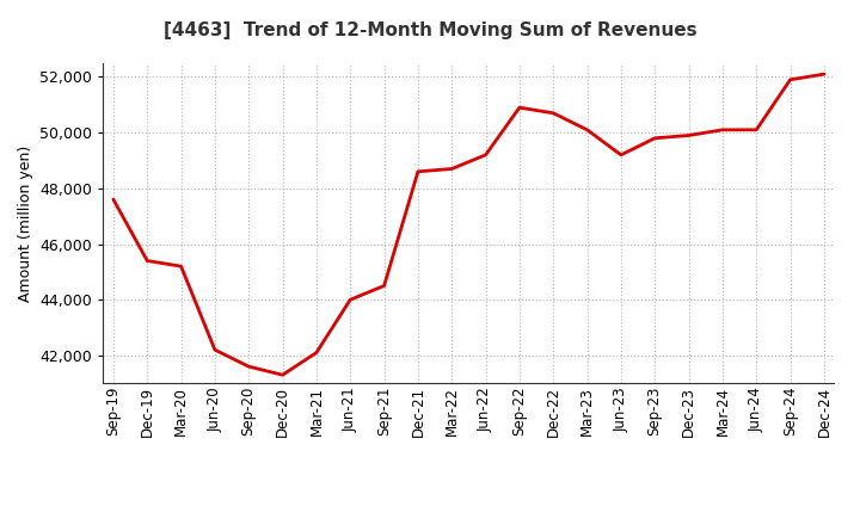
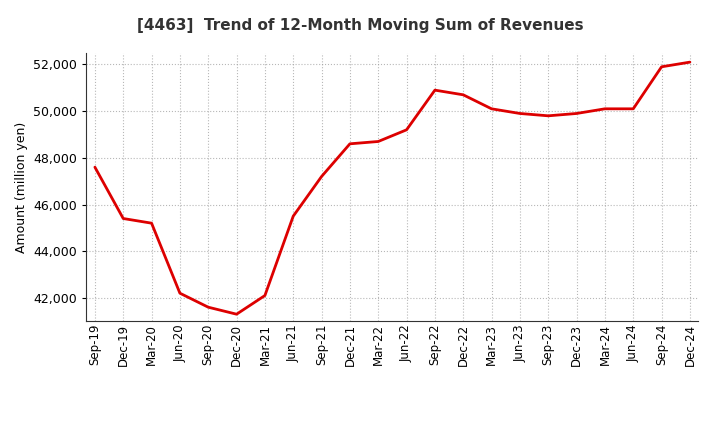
Jun-21: 44,000 -> 45,500
Sep-21: 44,500 -> 47,200
Jun-23: 49,200 -> 49,900
